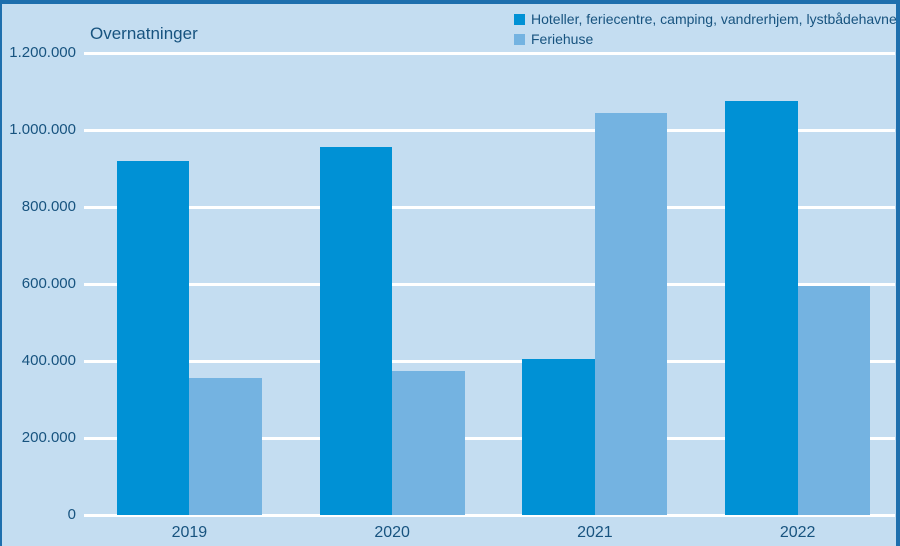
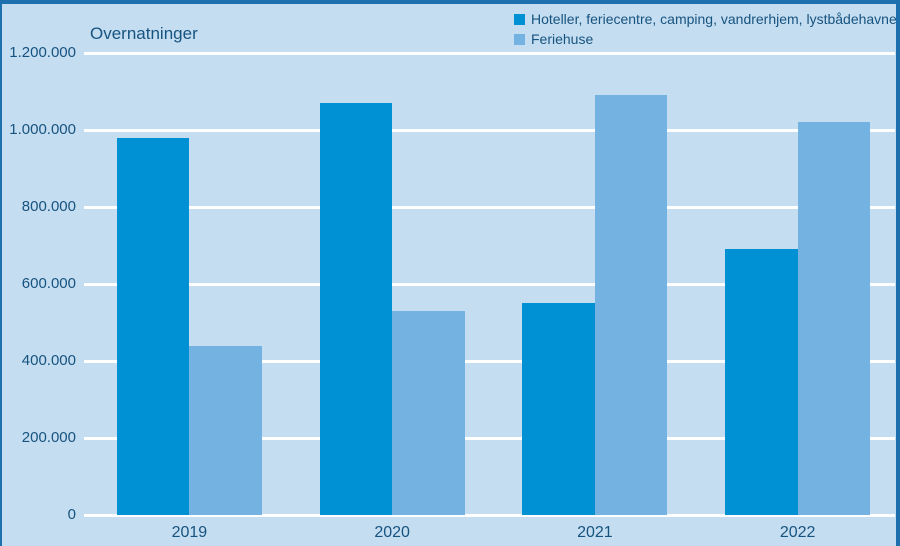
Hoteller, feriecentre, camping, vandrerhjem, lystbådehavne/2019: 920000 -> 980000
Feriehuse/2019: 360000 -> 440000
Hoteller, feriecentre, camping, vandrerhjem, lystbådehavne/2020: 960000 -> 1070000
Feriehuse/2020: 380000 -> 530000
Hoteller, feriecentre, camping, vandrerhjem, lystbådehavne/2021: 400000 -> 550000
Feriehuse/2021: 1040000 -> 1090000
Hoteller, feriecentre, camping, vandrerhjem, lystbådehavne/2022: 1080000 -> 690000
Feriehuse/2022: 600000 -> 1020000
